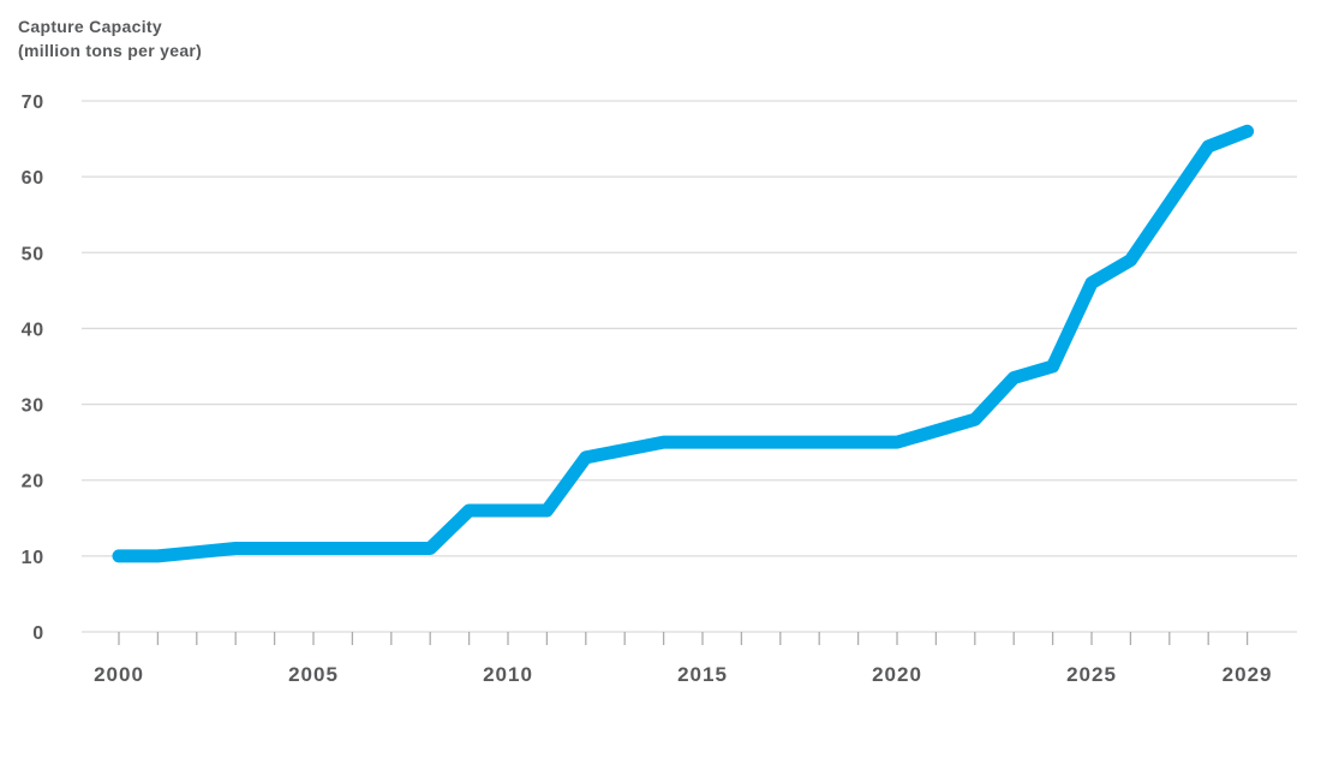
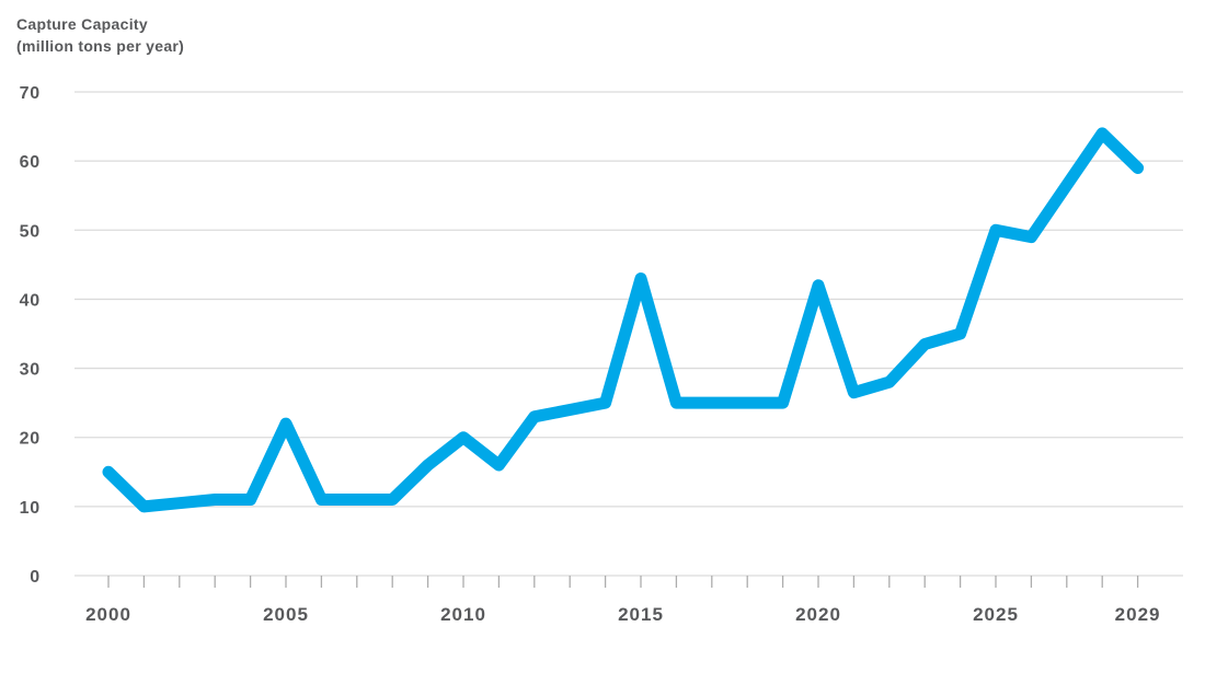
2000: 10 -> 15
2005: 11 -> 22
2010: 16 -> 20
2015: 25 -> 43
2020: 25 -> 42
2025: 46 -> 50
2029: 66 -> 59
